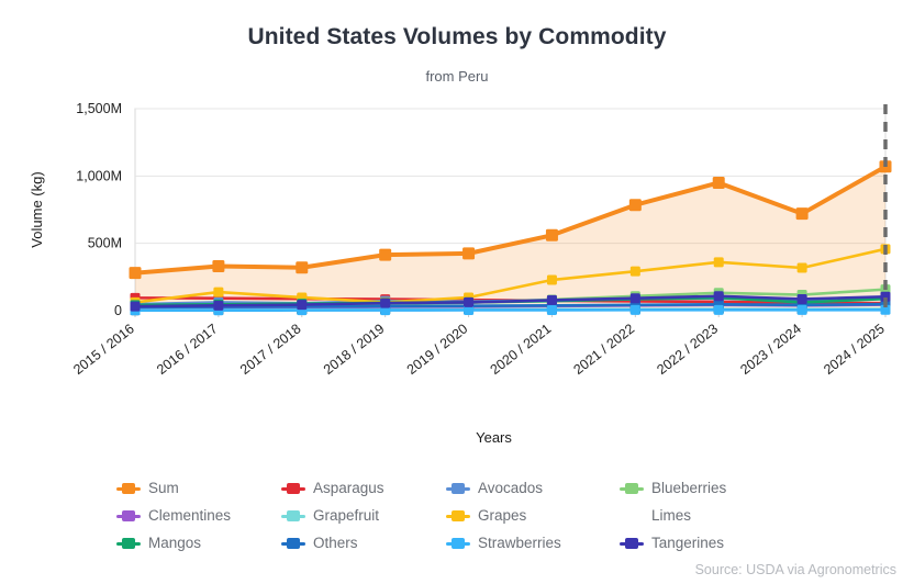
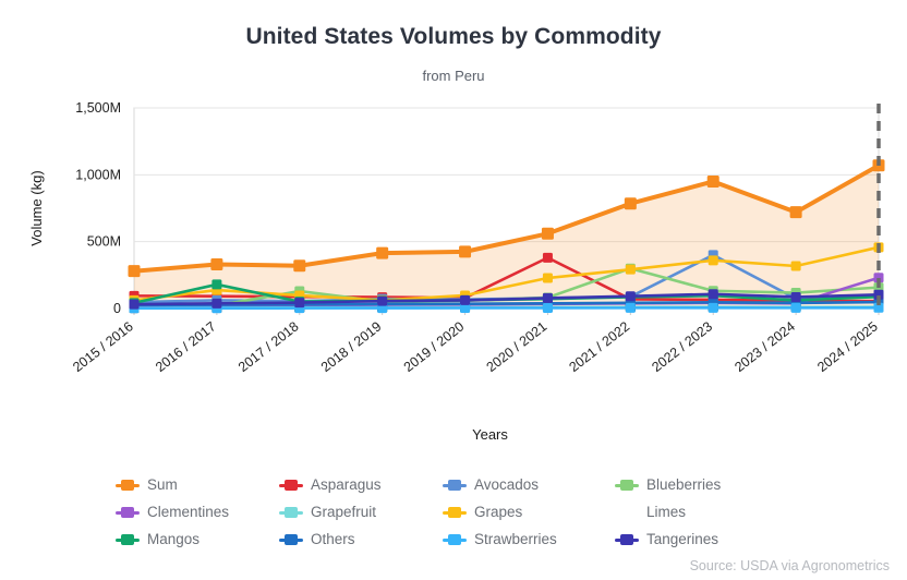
Mangos/2016 / 2017: 50M -> 180M
Blueberries/2017 / 2018: 30M -> 130M
Asparagus/2020 / 2021: 70M -> 380M
Blueberries/2021 / 2022: 110M -> 300M
Avocados/2022 / 2023: 90M -> 400M
Clementines/2024 / 2025: 40M -> 230M
